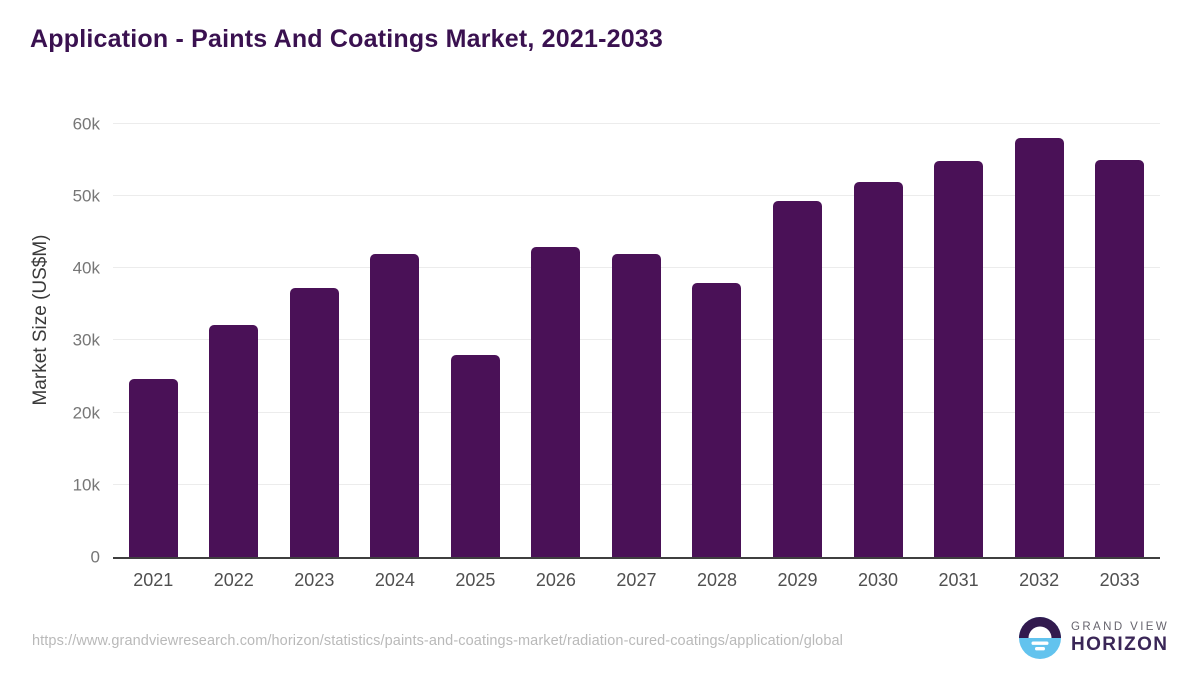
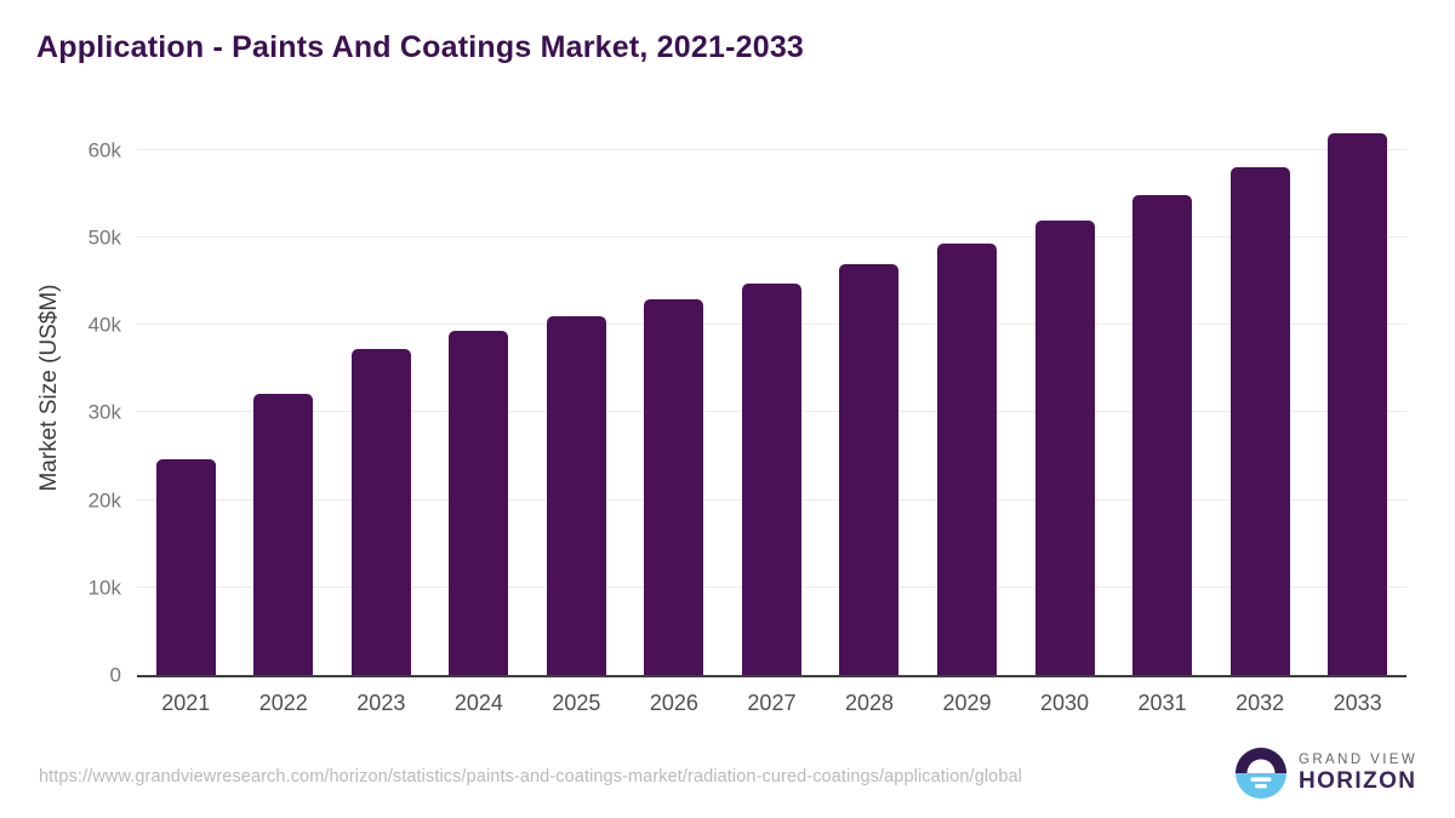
2024: 42k -> 39k
2025: 28k -> 41k
2027: 42k -> 45k
2028: 38k -> 47k
2033: 55k -> 62k
